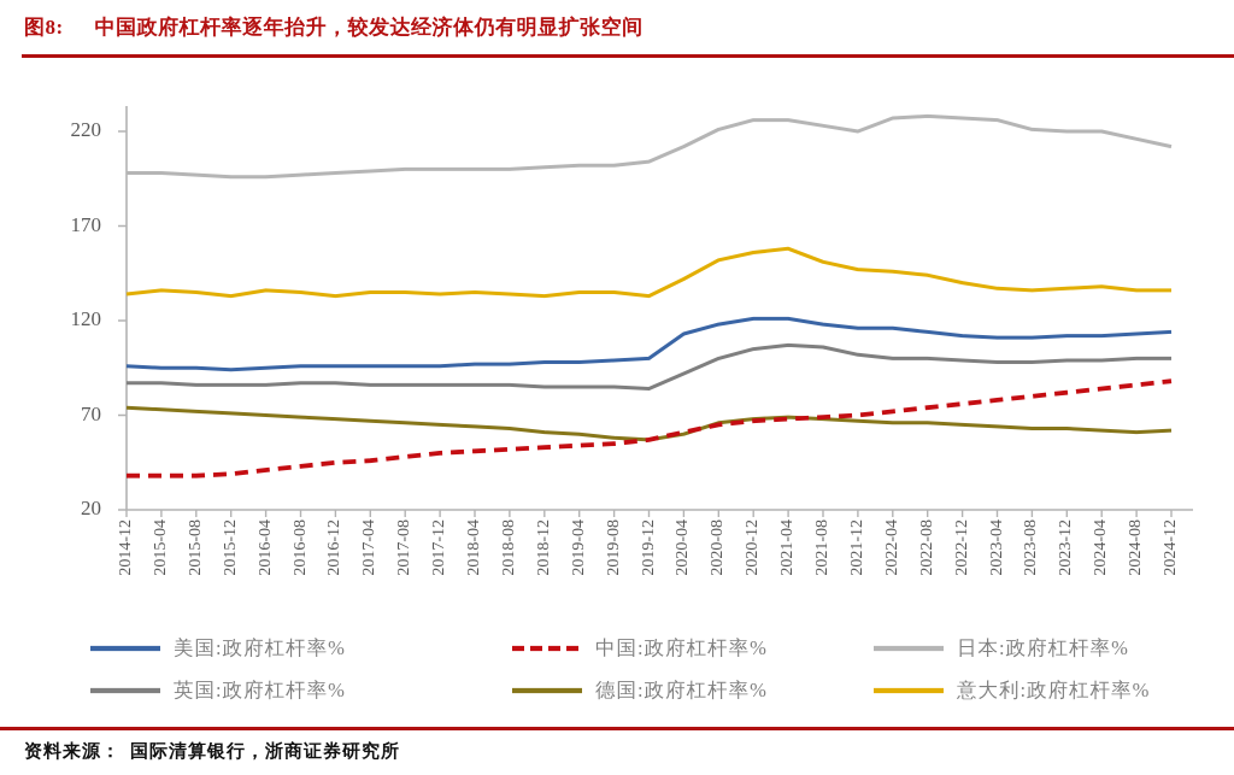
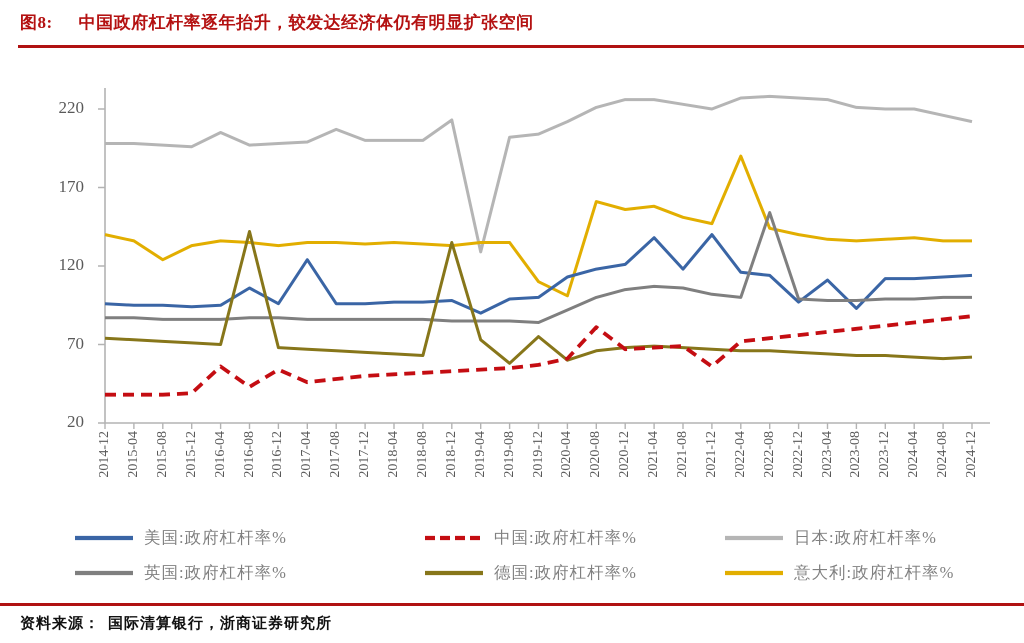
意大利:政府杠杆率%/2014-12: 134 -> 140
意大利:政府杠杆率%/2015-08: 135 -> 124
日本:政府杠杆率%/2016-04: 196 -> 205
中国:政府杠杆率%/2016-04: 41 -> 56
美国:政府杠杆率%/2016-08: 96 -> 106
德国:政府杠杆率%/2016-08: 69 -> 142
中国:政府杠杆率%/2016-12: 45 -> 54
美国:政府杠杆率%/2017-04: 96 -> 124
日本:政府杠杆率%/2017-08: 200 -> 207
日本:政府杠杆率%/2018-12: 201 -> 213
德国:政府杠杆率%/2018-12: 61 -> 135
日本:政府杠杆率%/2019-04: 202 -> 129
美国:政府杠杆率%/2019-04: 98 -> 90
德国:政府杠杆率%/2019-04: 60 -> 73
意大利:政府杠杆率%/2019-12: 133 -> 110
德国:政府杠杆率%/2019-12: 57 -> 75
意大利:政府杠杆率%/2020-04: 142 -> 101
意大利:政府杠杆率%/2020-08: 152 -> 161
中国:政府杠杆率%/2020-08: 65 -> 81
美国:政府杠杆率%/2021-04: 121 -> 138
美国:政府杠杆率%/2021-12: 116 -> 140
中国:政府杠杆率%/2021-12: 70 -> 56
意大利:政府杠杆率%/2022-04: 146 -> 190
英国:政府杠杆率%/2022-08: 100 -> 154
美国:政府杠杆率%/2022-12: 112 -> 97
美国:政府杠杆率%/2023-08: 111 -> 93
